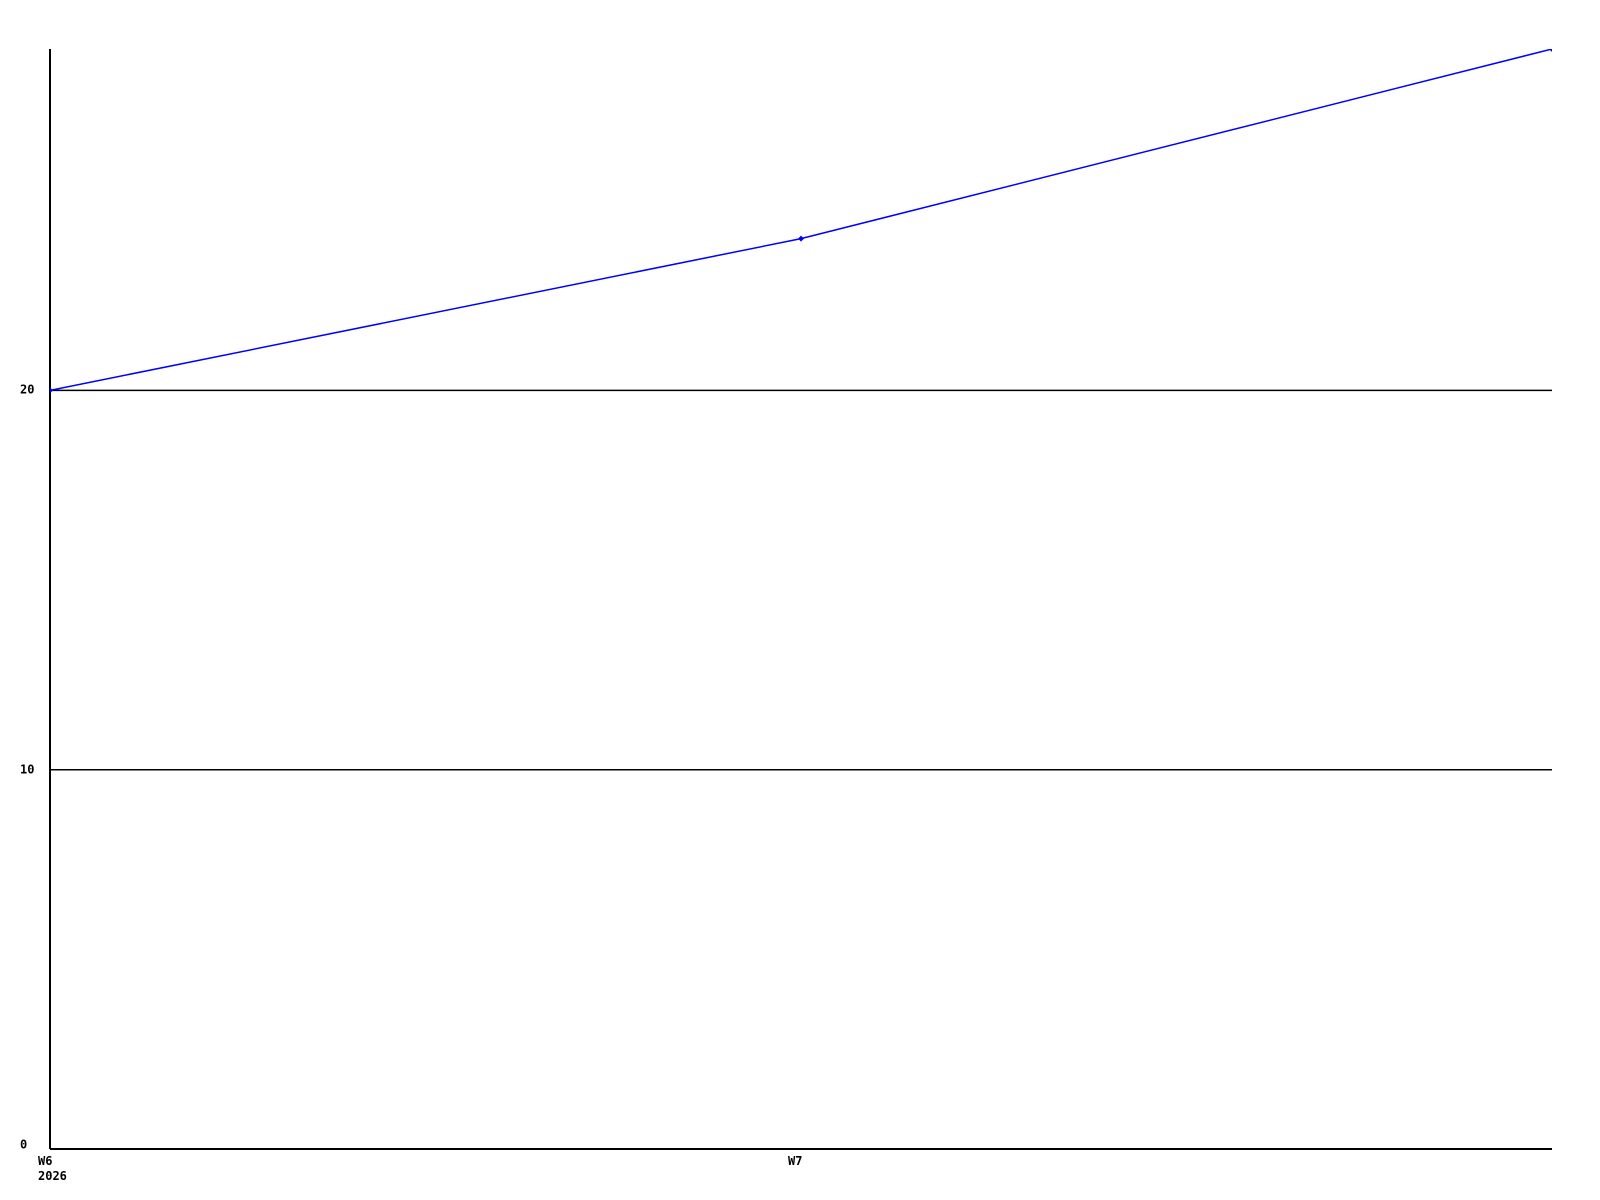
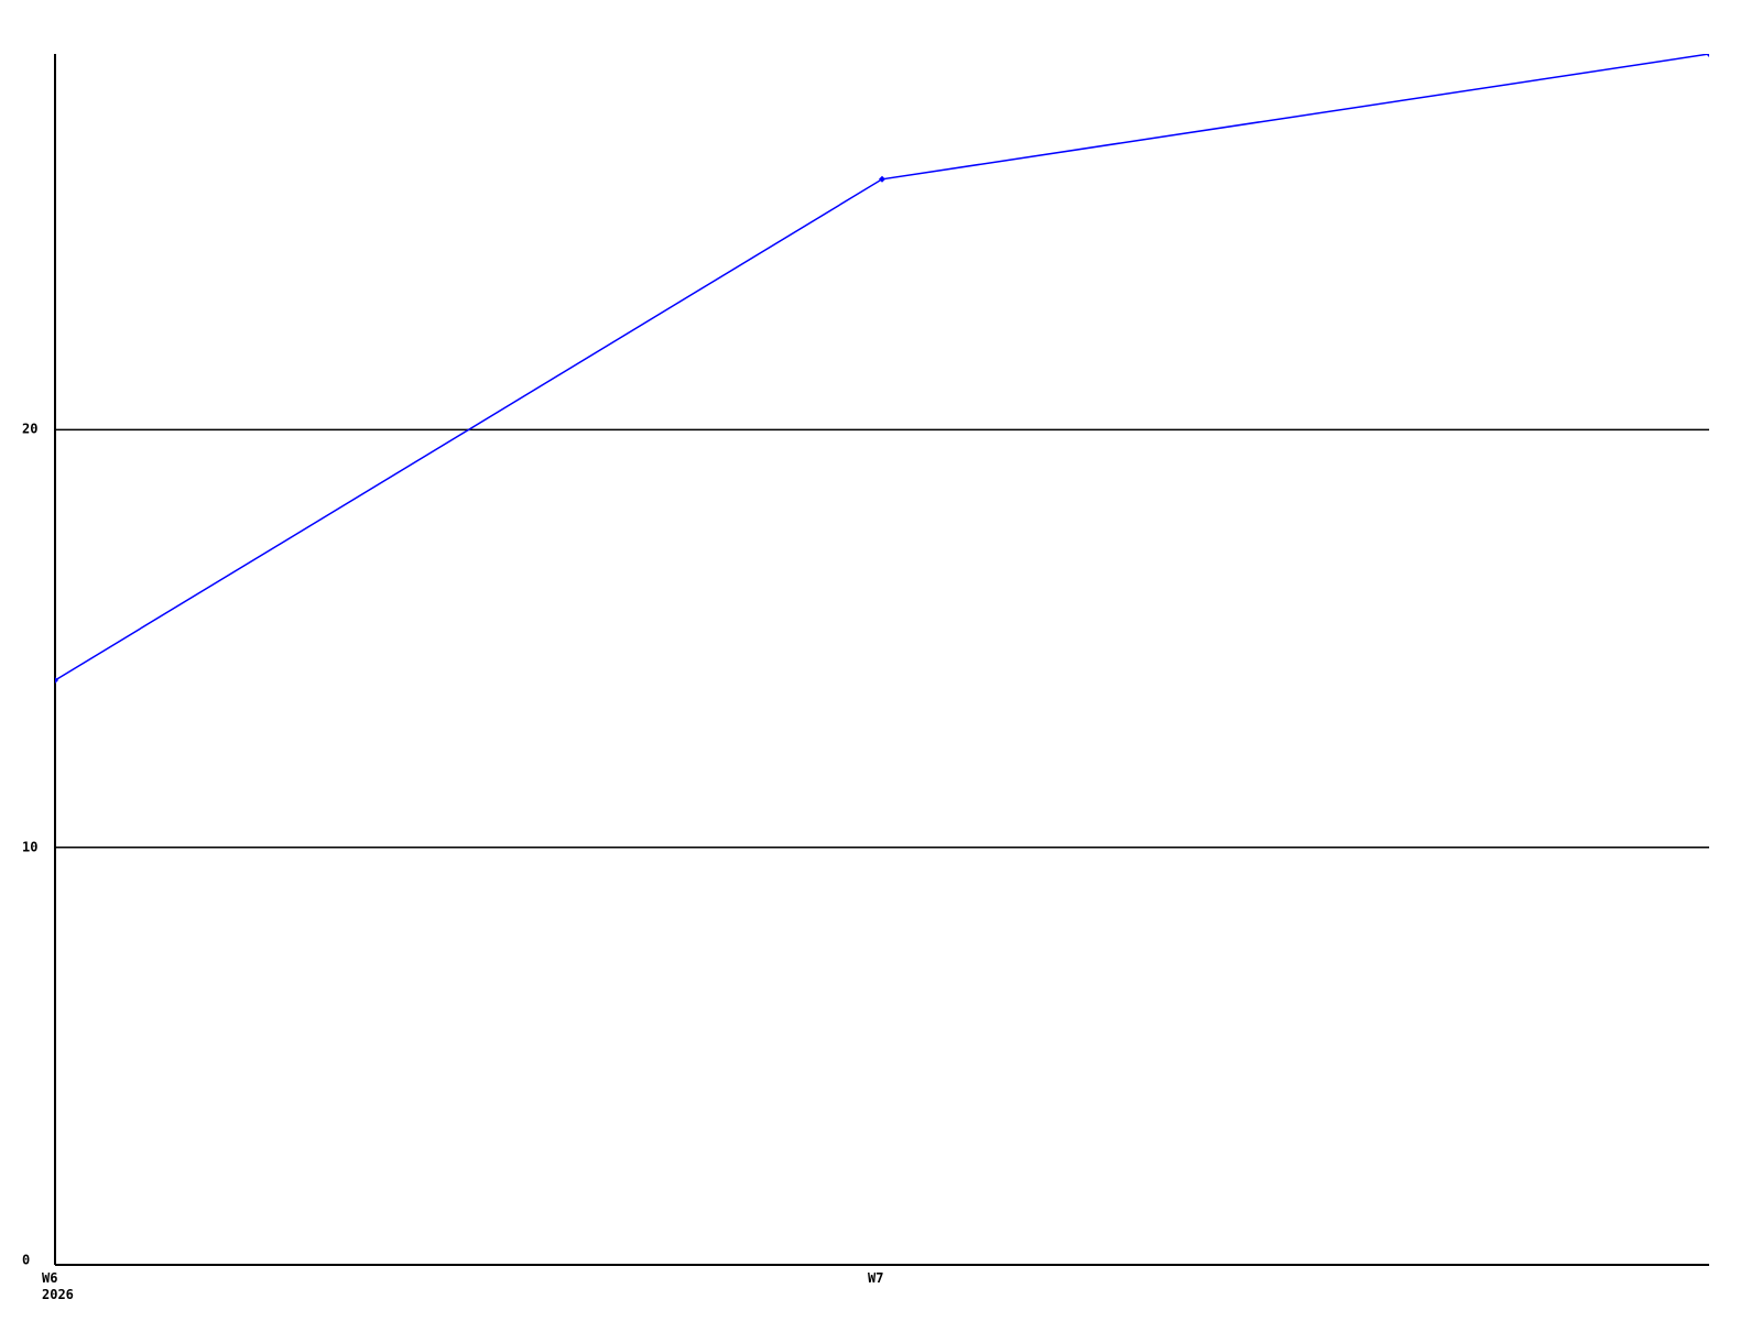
W6: 20 -> 14
W7: 24 -> 26
